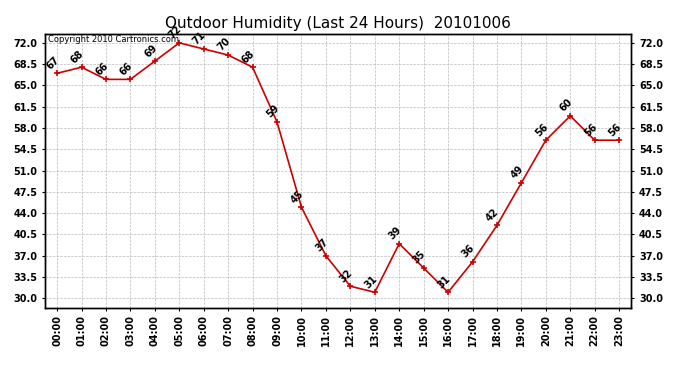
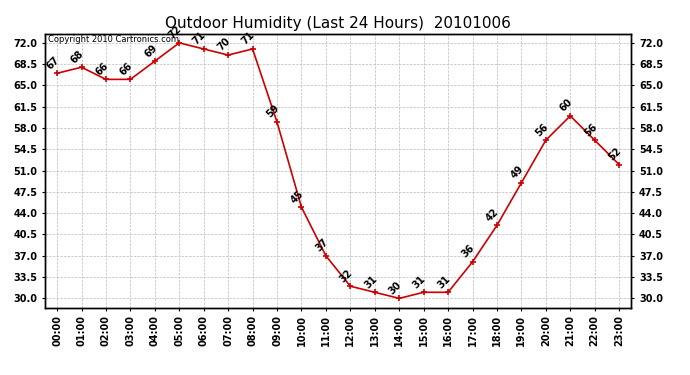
08:00: 68 -> 71
14:00: 39 -> 30
15:00: 35 -> 31
23:00: 56 -> 52
